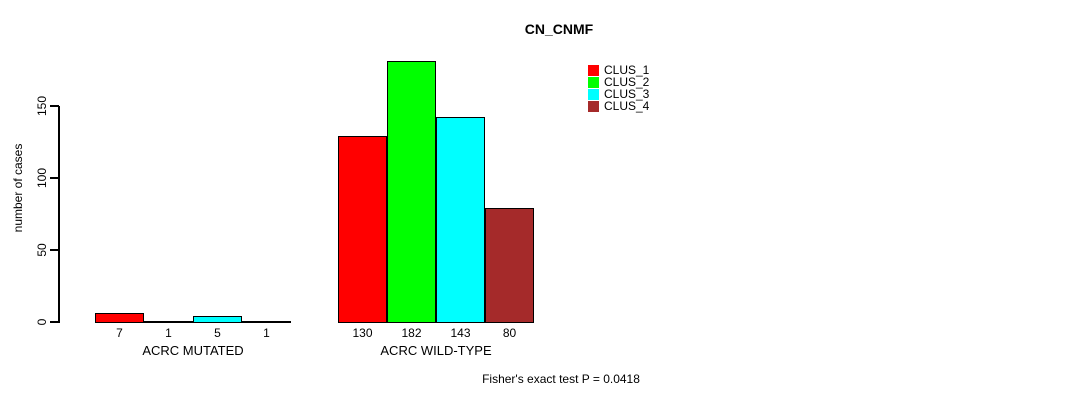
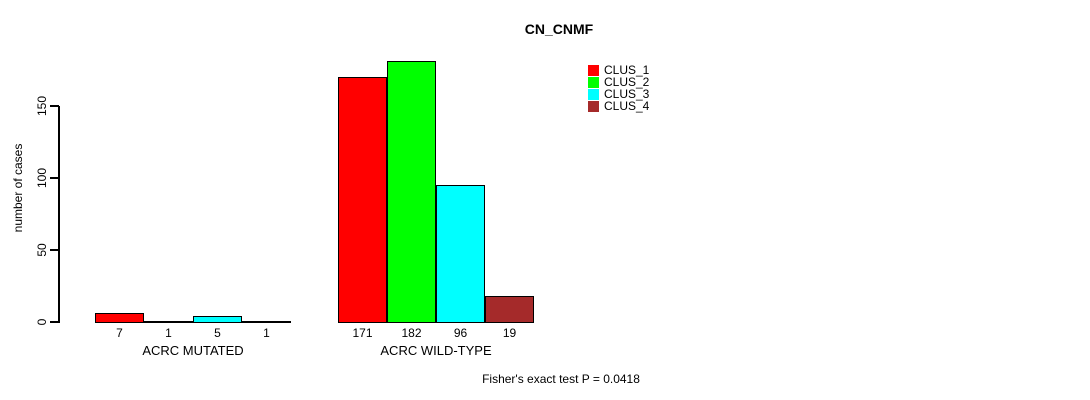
CLUS_1/ACRC WILD-TYPE: 130 -> 171
CLUS_3/ACRC WILD-TYPE: 143 -> 96
CLUS_4/ACRC WILD-TYPE: 80 -> 19
